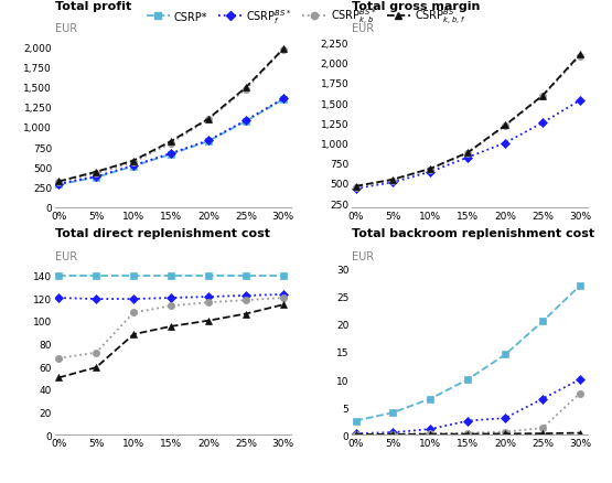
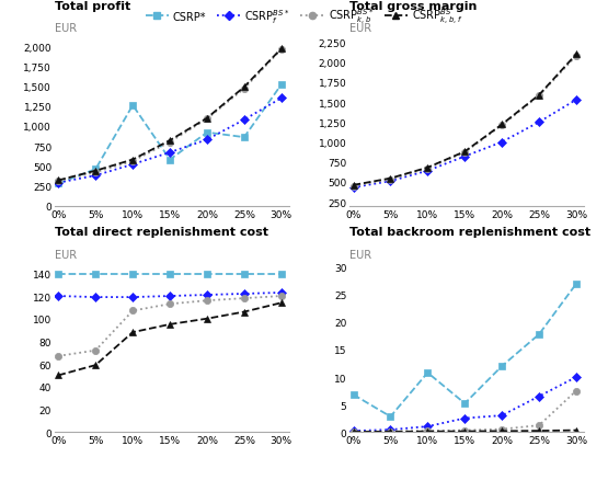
Total profit/CSRP*/5%: 370 -> 460
Total profit/CSRP*/10%: 510 -> 1,260
Total profit/CSRP*/15%: 660 -> 580
Total profit/CSRP*/20%: 820 -> 920
Total profit/CSRP*/25%: 1,070 -> 860
Total profit/CSRP*/30%: 1,340 -> 1,520
Total backroom replenishment cost/CSRP*/0%: 2.5 -> 6.8
Total backroom replenishment cost/CSRP*/5%: 4.0 -> 2.8
Total backroom replenishment cost/CSRP*/10%: 6.5 -> 10.8
Total backroom replenishment cost/CSRP*/15%: 10.0 -> 5.2
Total backroom replenishment cost/CSRP*/20%: 14.5 -> 12.0
Total backroom replenishment cost/CSRP*/25%: 20.5 -> 17.8
